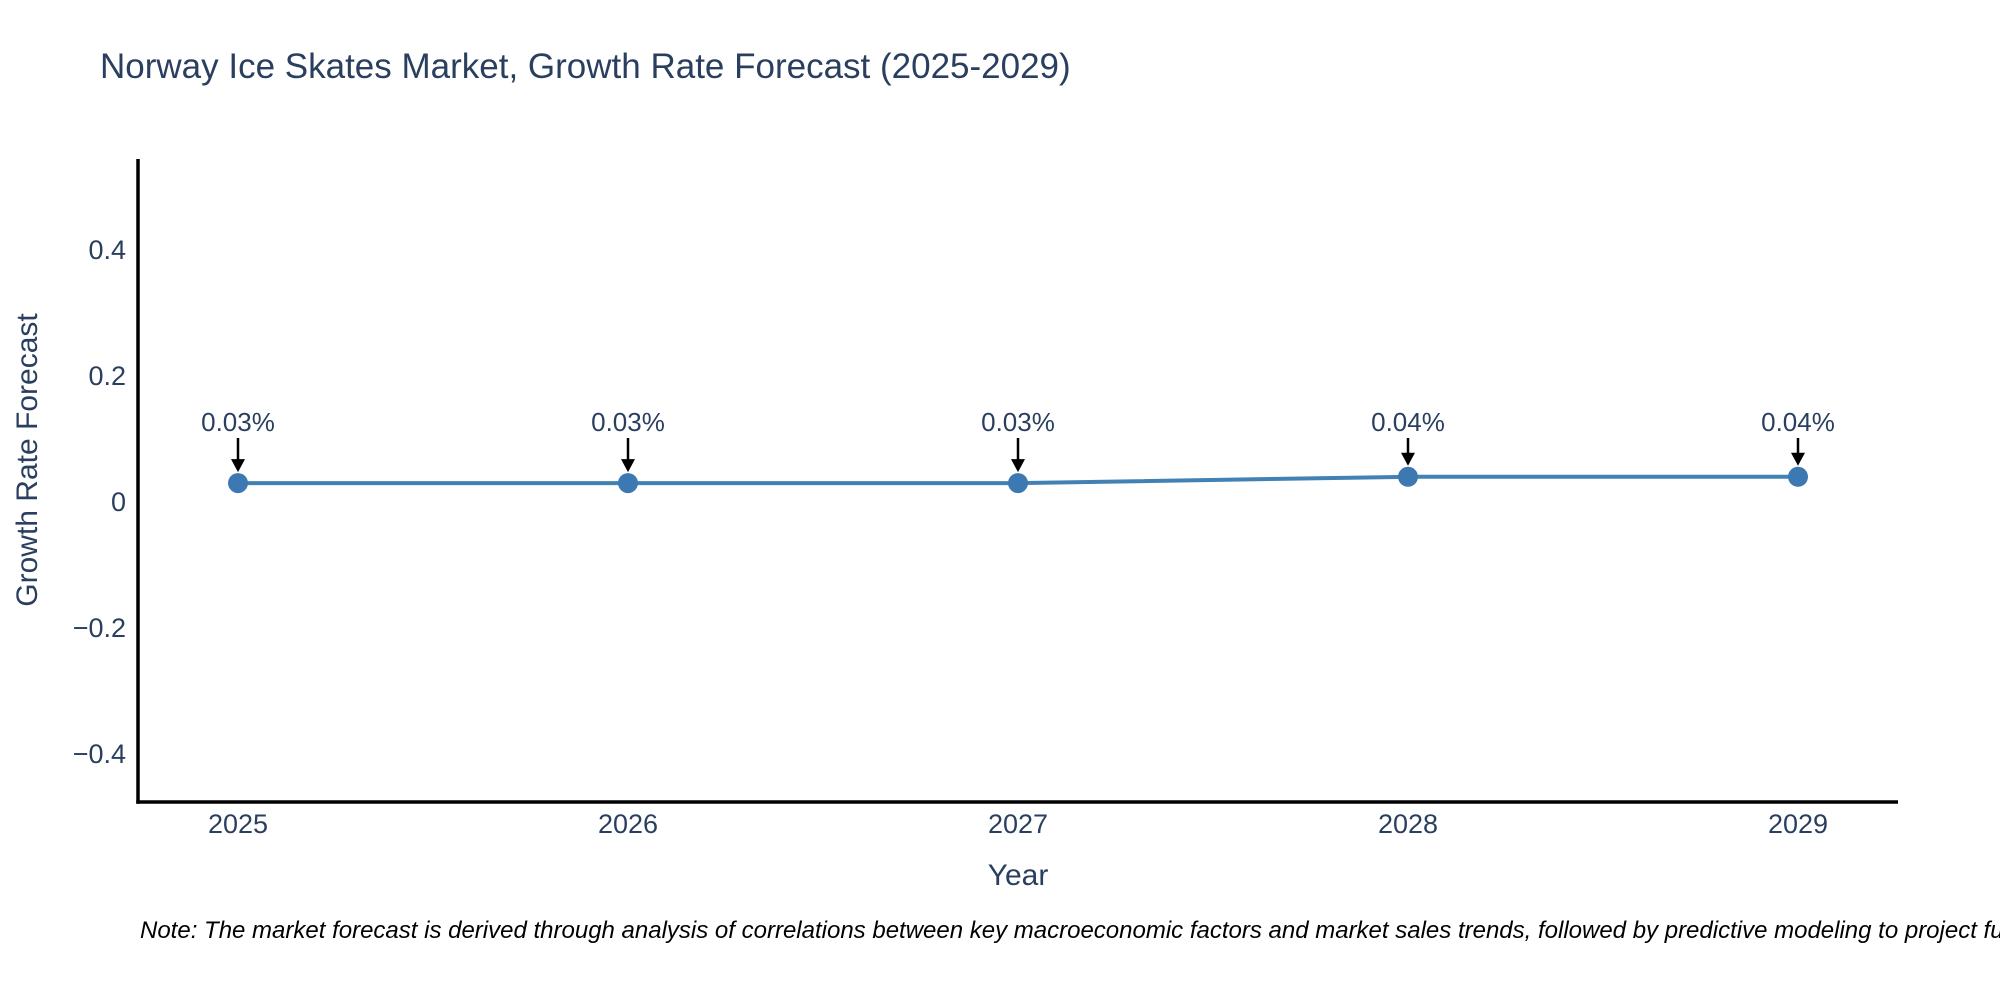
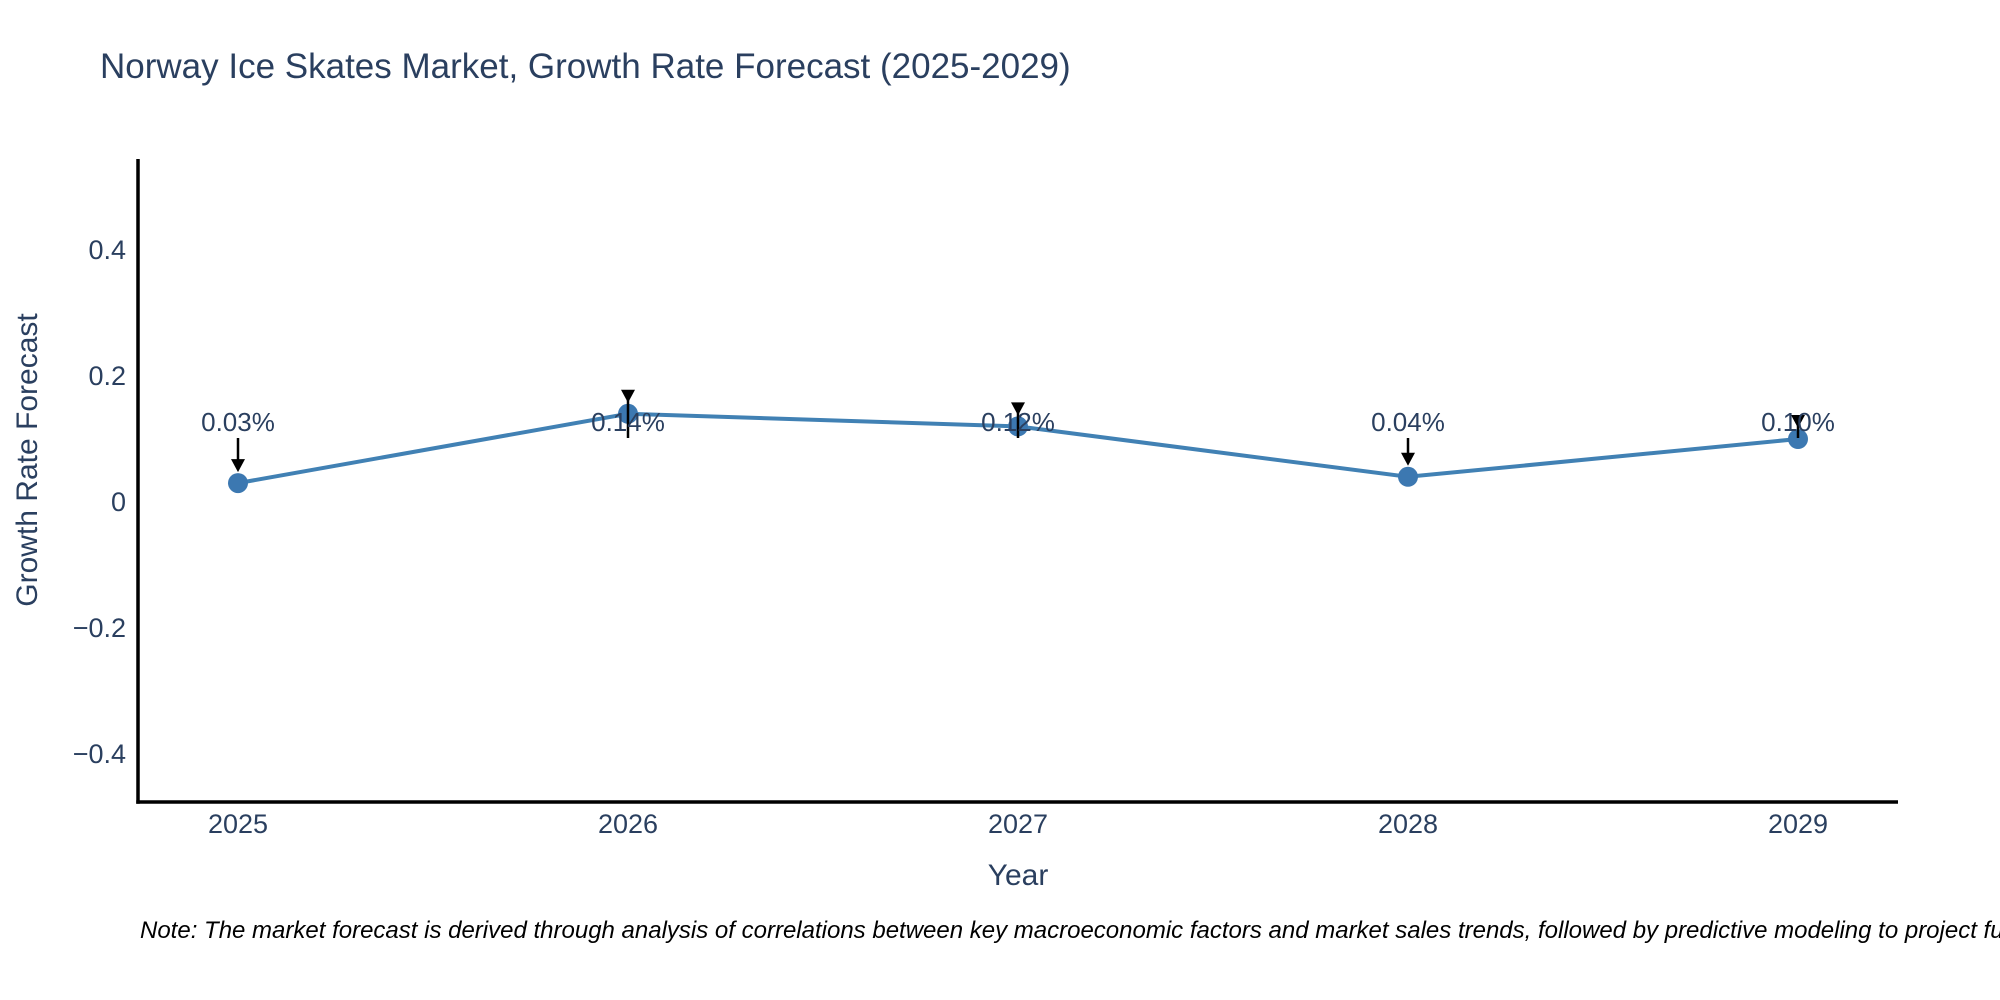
2026: 0.03% -> 0.14%
2027: 0.03% -> 0.12%
2029: 0.04% -> 0.10%
